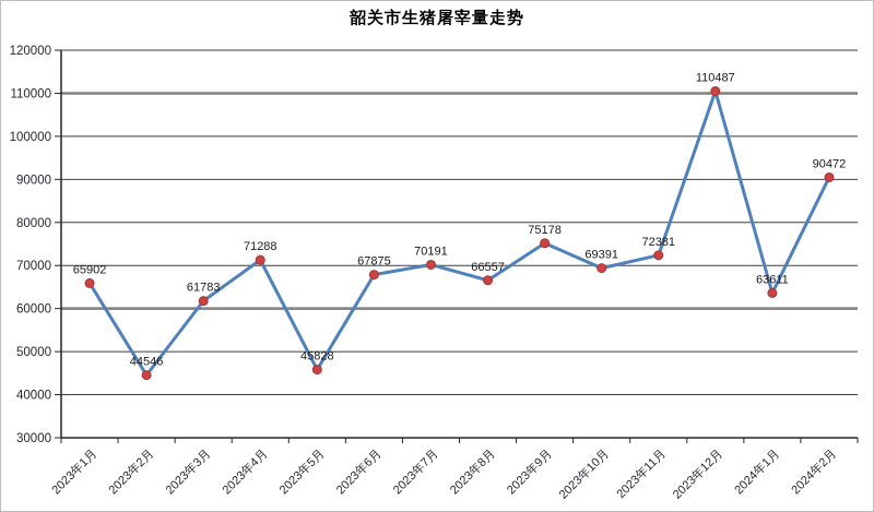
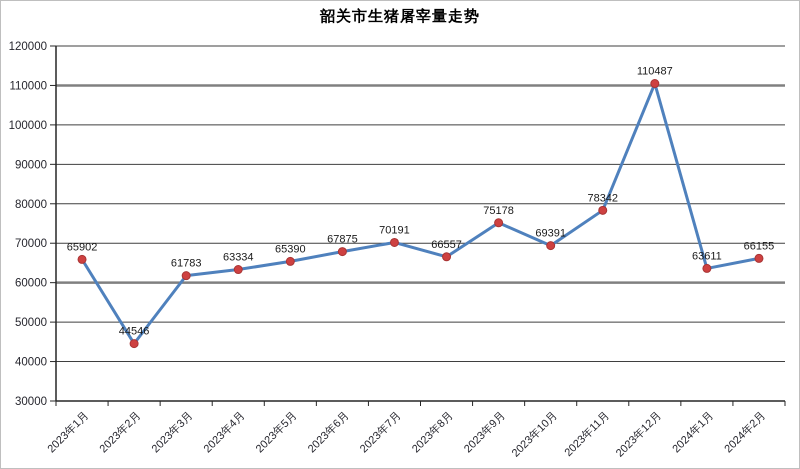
2023年4月: 71288 -> 63334
2023年5月: 45828 -> 65390
2023年11月: 72381 -> 78342
2024年2月: 90472 -> 66155
